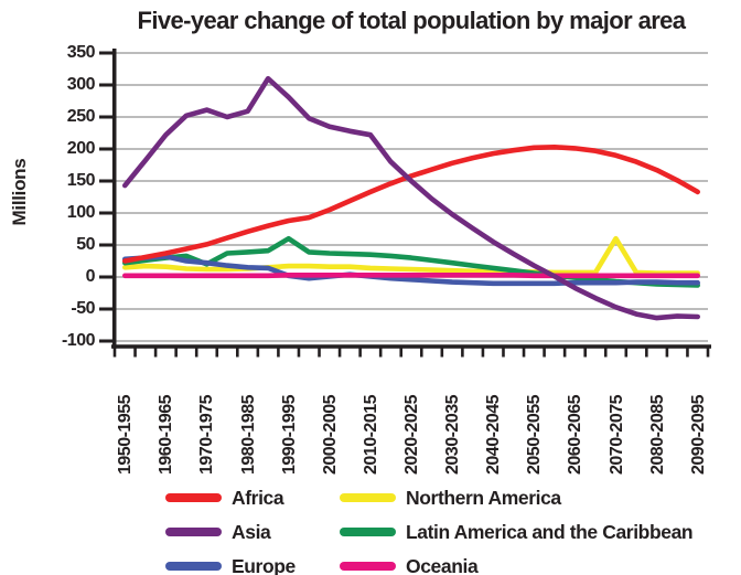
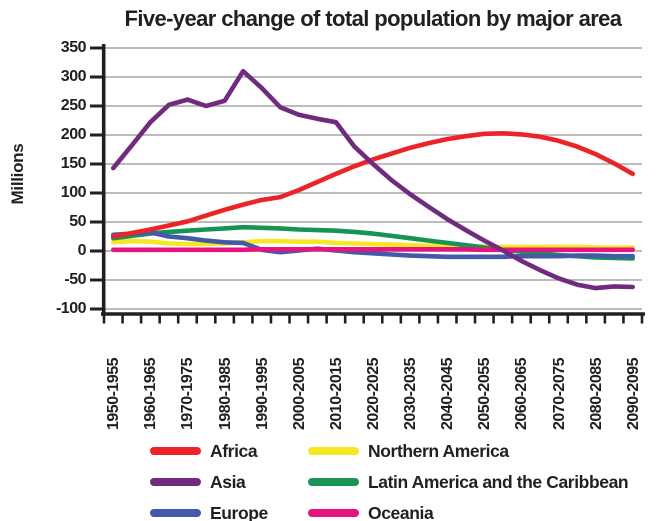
Latin America and the Caribbean/1970-1975: 20 -> 40
Latin America and the Caribbean/1990-1995: 60 -> 40
Northern America/2070-2075: 60 -> 10
